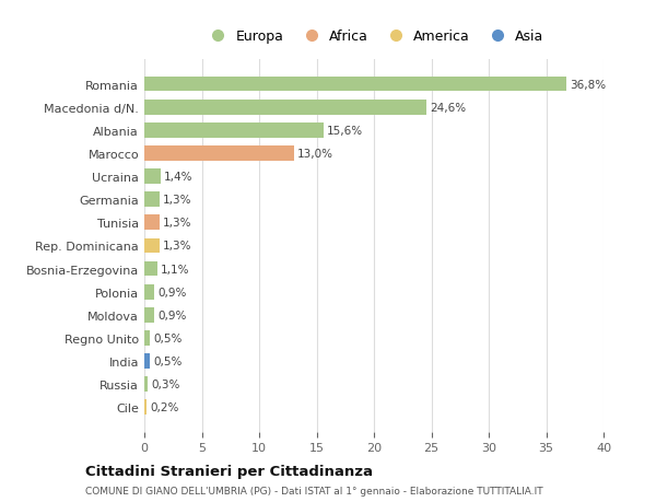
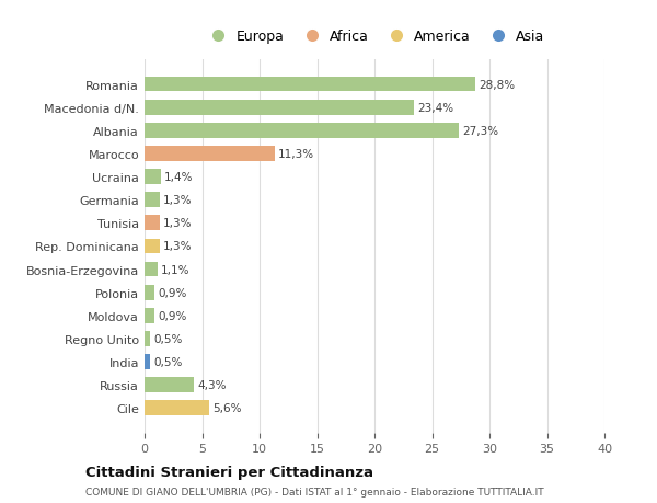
Romania: 36,8% -> 28,8%
Macedonia d/N.: 24,6% -> 23,4%
Albania: 15,6% -> 27,3%
Marocco: 13,0% -> 11,3%
Russia: 0,3% -> 4,3%
Cile: 0,2% -> 5,6%
